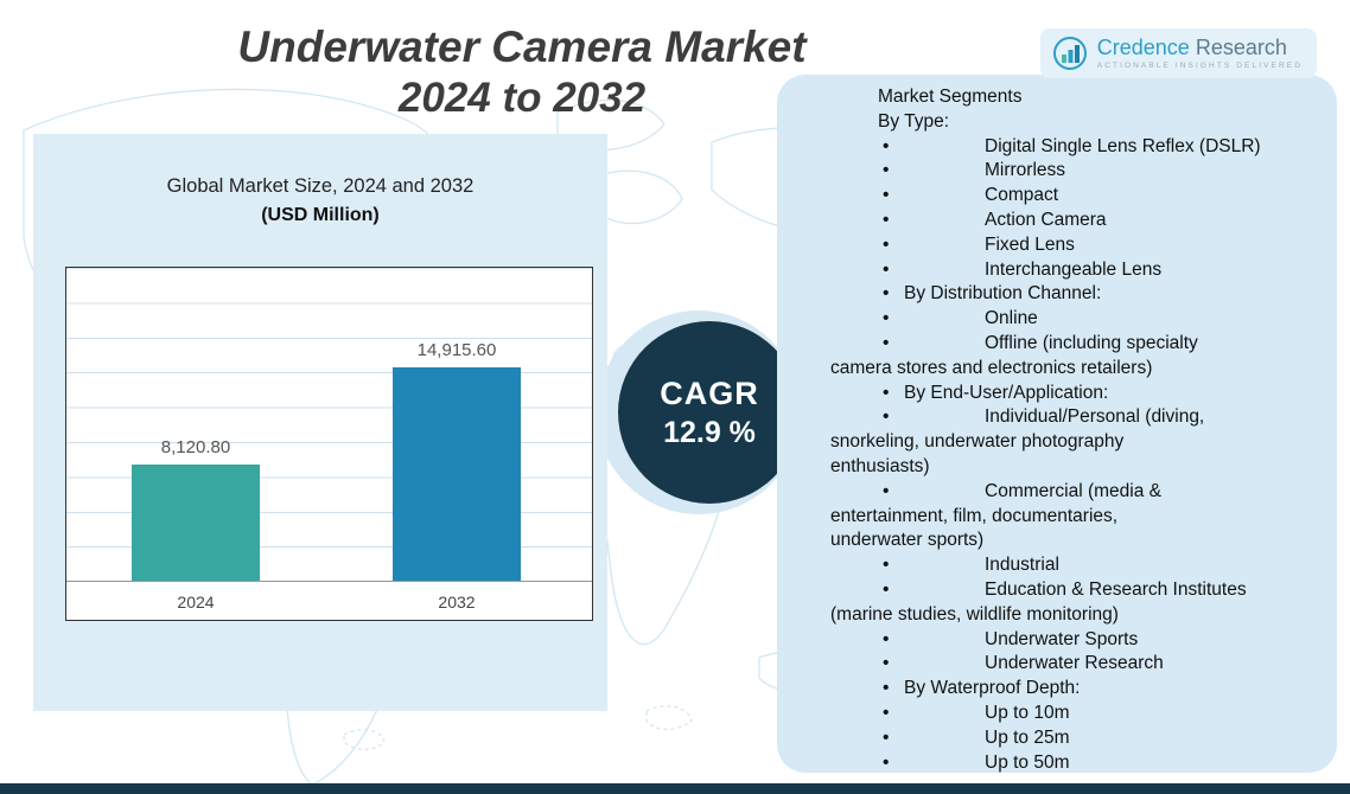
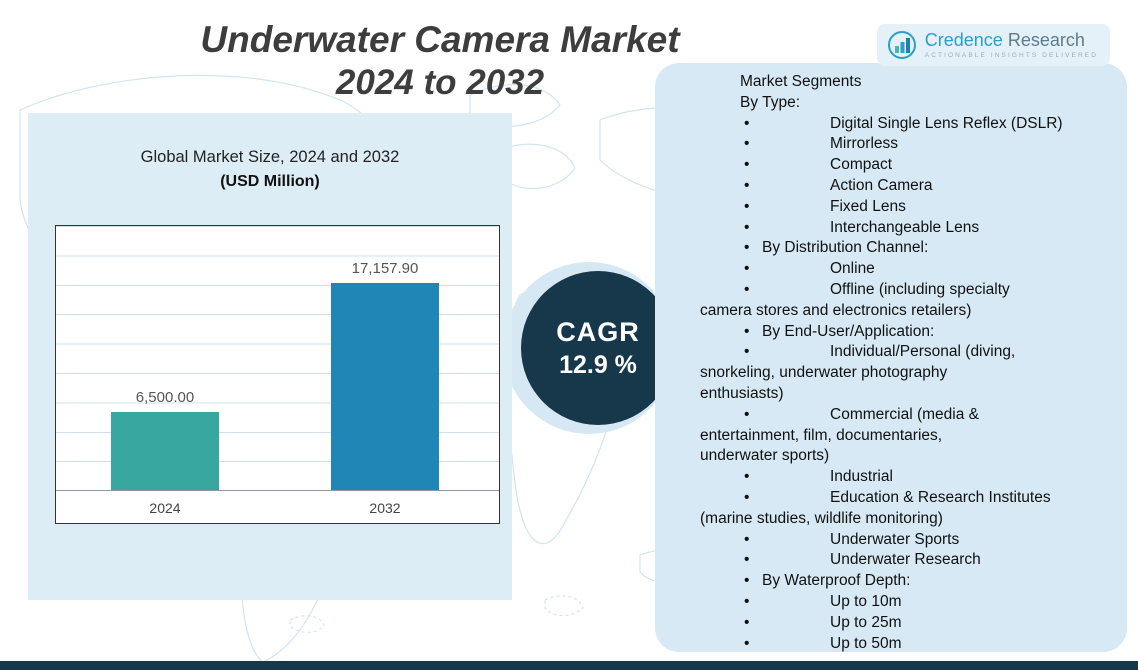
2024: 8,120.80 -> 6,500.00
2032: 14,915.60 -> 17,157.90
